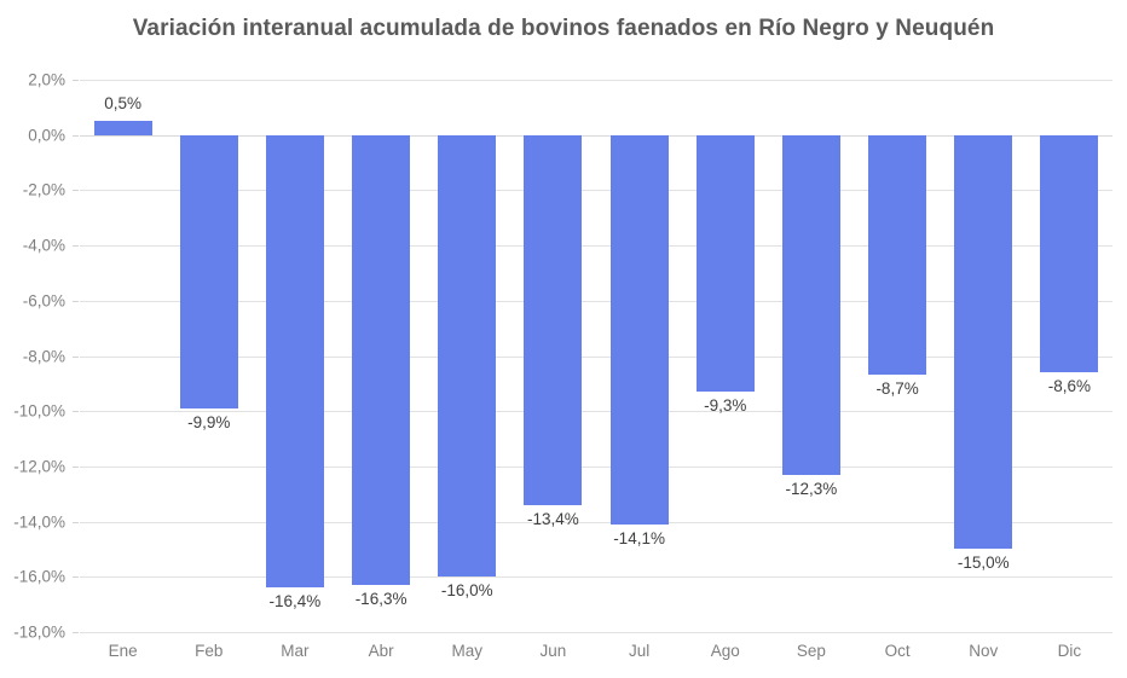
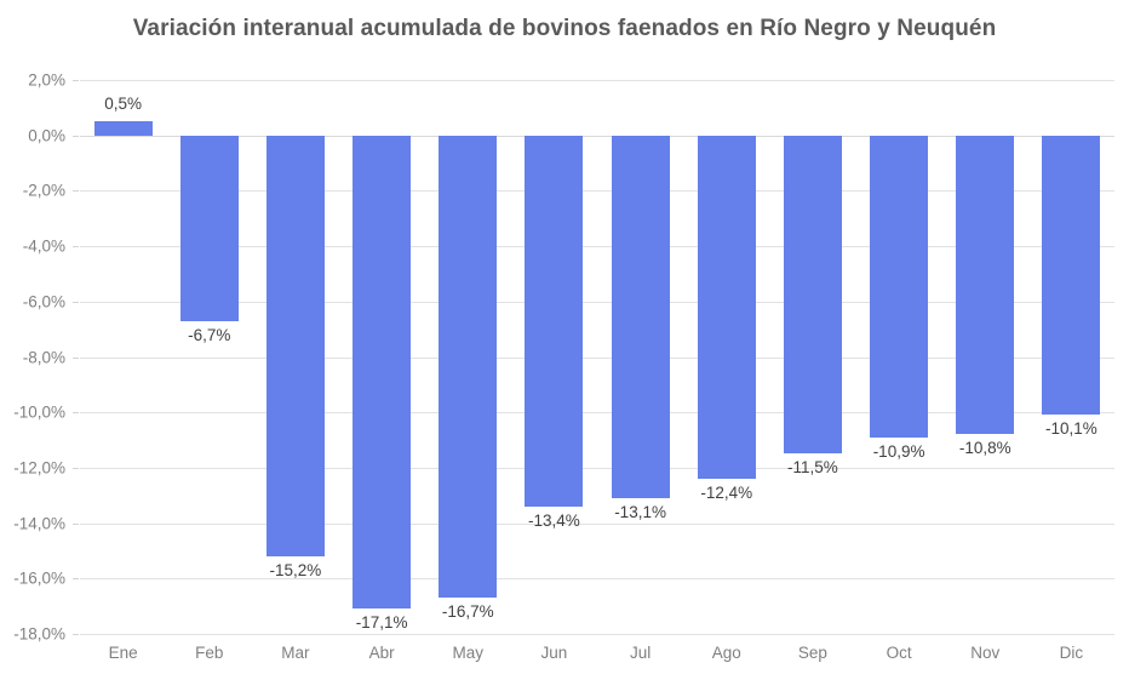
Feb: -9,9% -> -6,7%
Mar: -16,4% -> -15,2%
Abr: -16,3% -> -17,1%
May: -16,0% -> -16,7%
Jul: -14,1% -> -13,1%
Ago: -9,3% -> -12,4%
Sep: -12,3% -> -11,5%
Oct: -8,7% -> -10,9%
Nov: -15,0% -> -10,8%
Dic: -8,6% -> -10,1%
